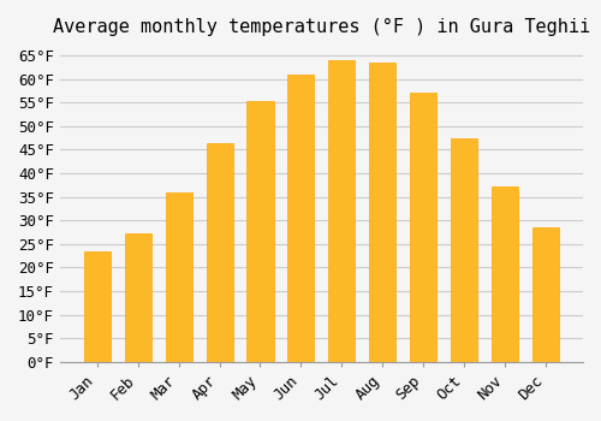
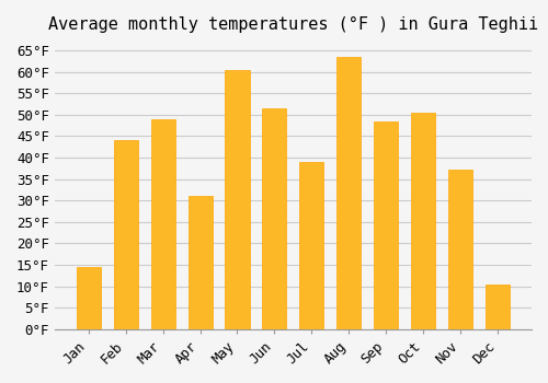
Jan: 23.5°F -> 14.5°F
Feb: 27.2°F -> 44.0°F
Mar: 36.0°F -> 49.0°F
Apr: 46.4°F -> 31.0°F
May: 55.4°F -> 60.5°F
Jun: 61.0°F -> 51.5°F
Jul: 64.0°F -> 39.0°F
Sep: 57.0°F -> 48.5°F
Oct: 47.3°F -> 50.5°F
Dec: 28.4°F -> 10.5°F
